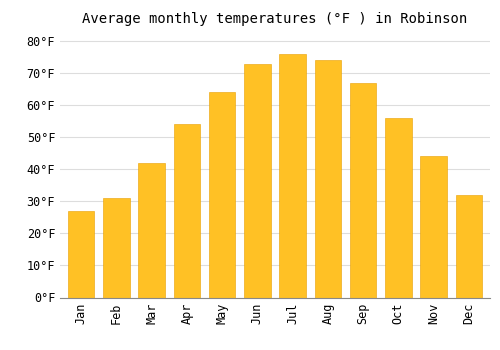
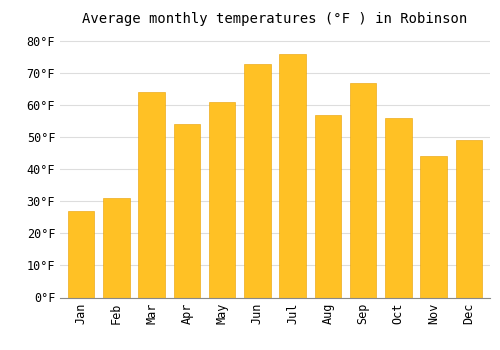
Mar: 42°F -> 64°F
May: 64°F -> 61°F
Aug: 74°F -> 57°F
Dec: 32°F -> 49°F
